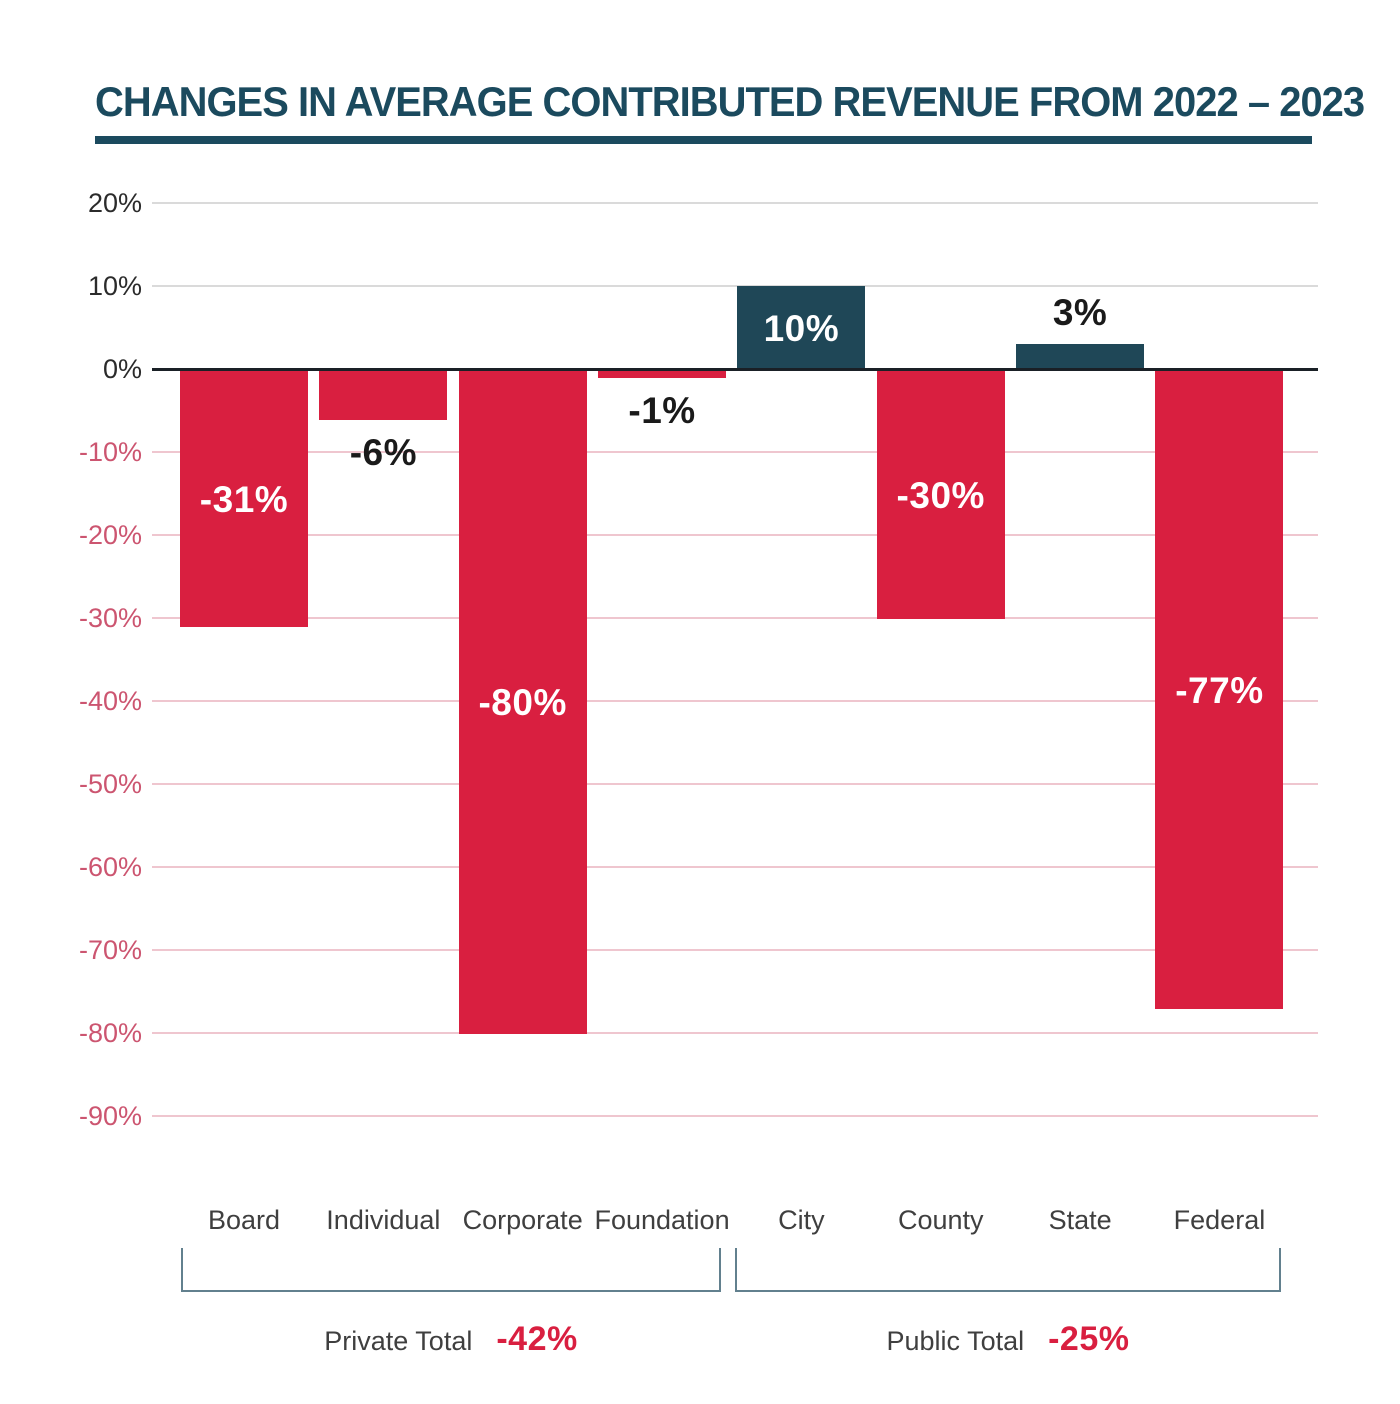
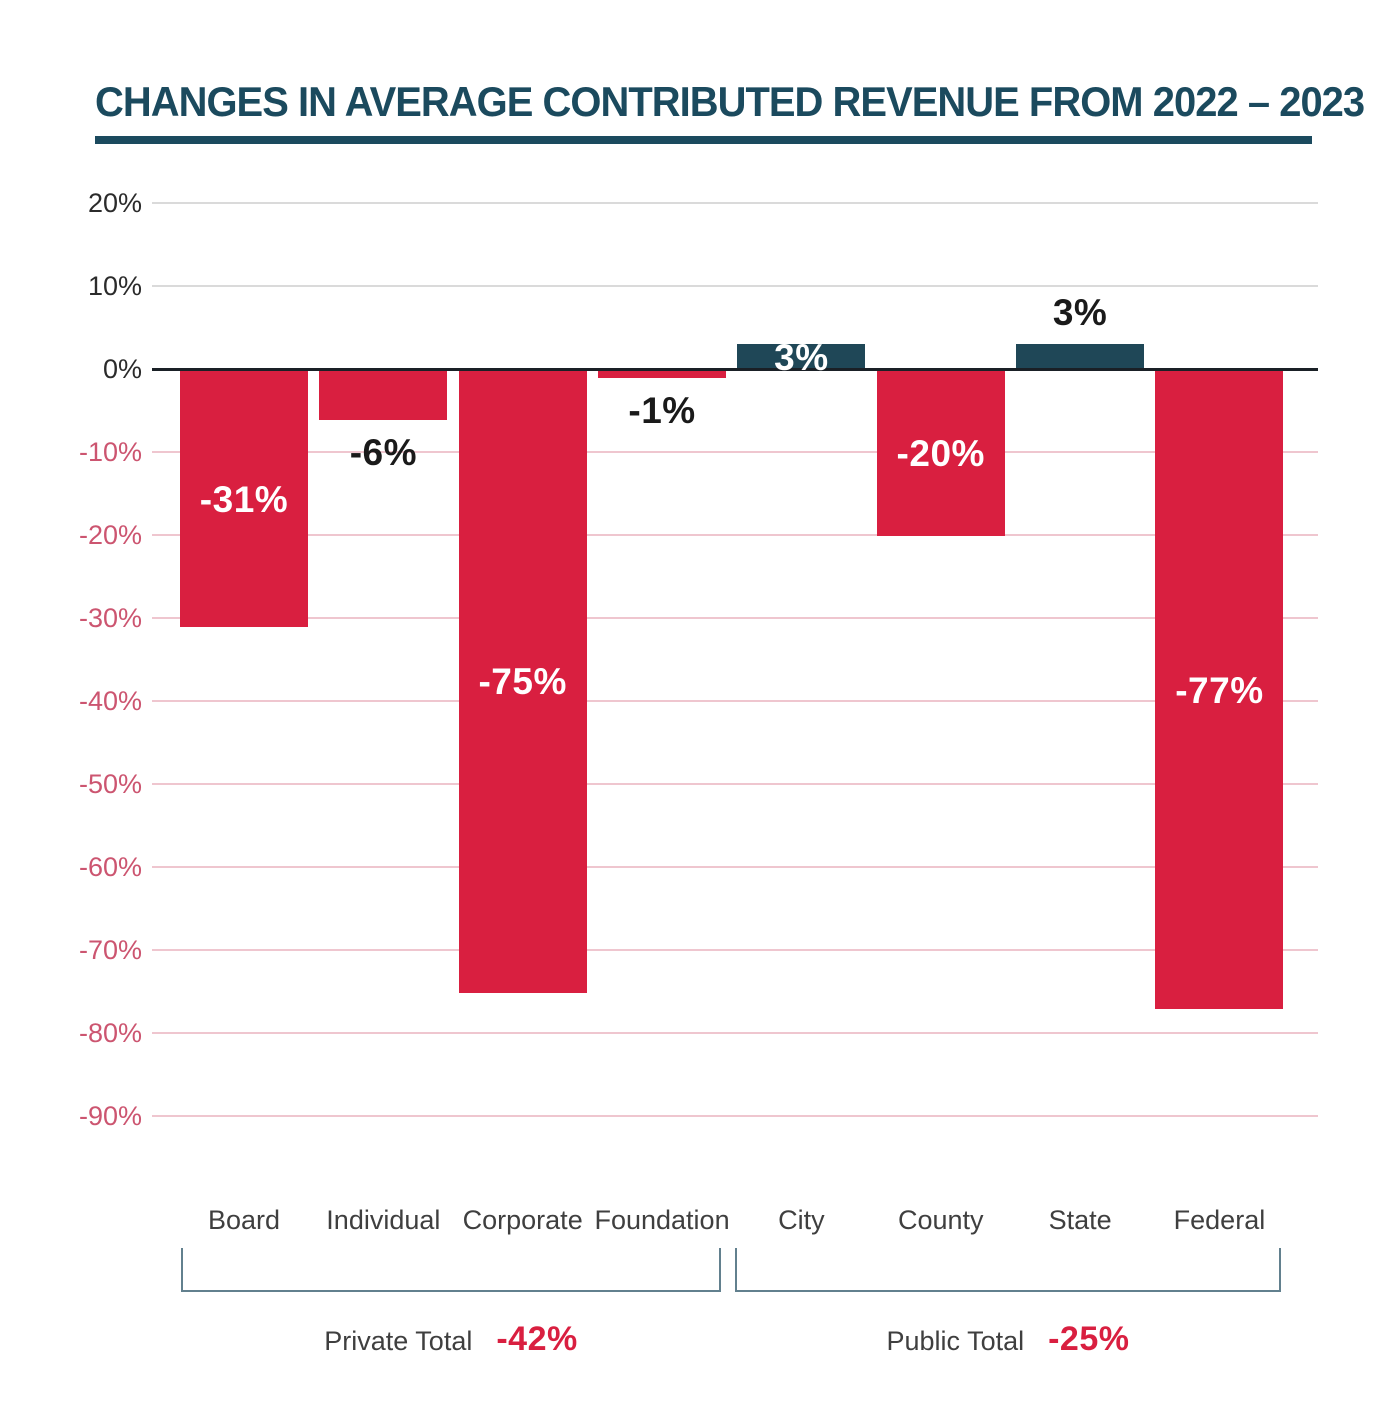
Corporate: -80% -> -75%
City: 10% -> 3%
County: -30% -> -20%
